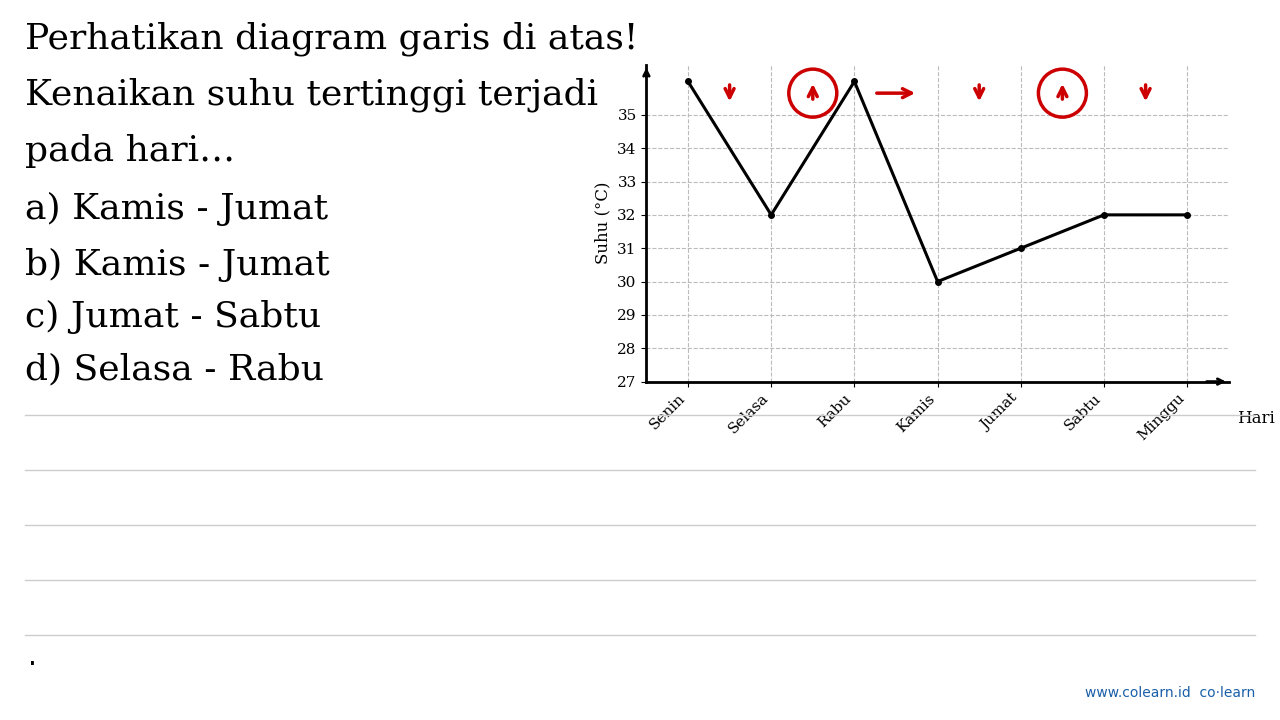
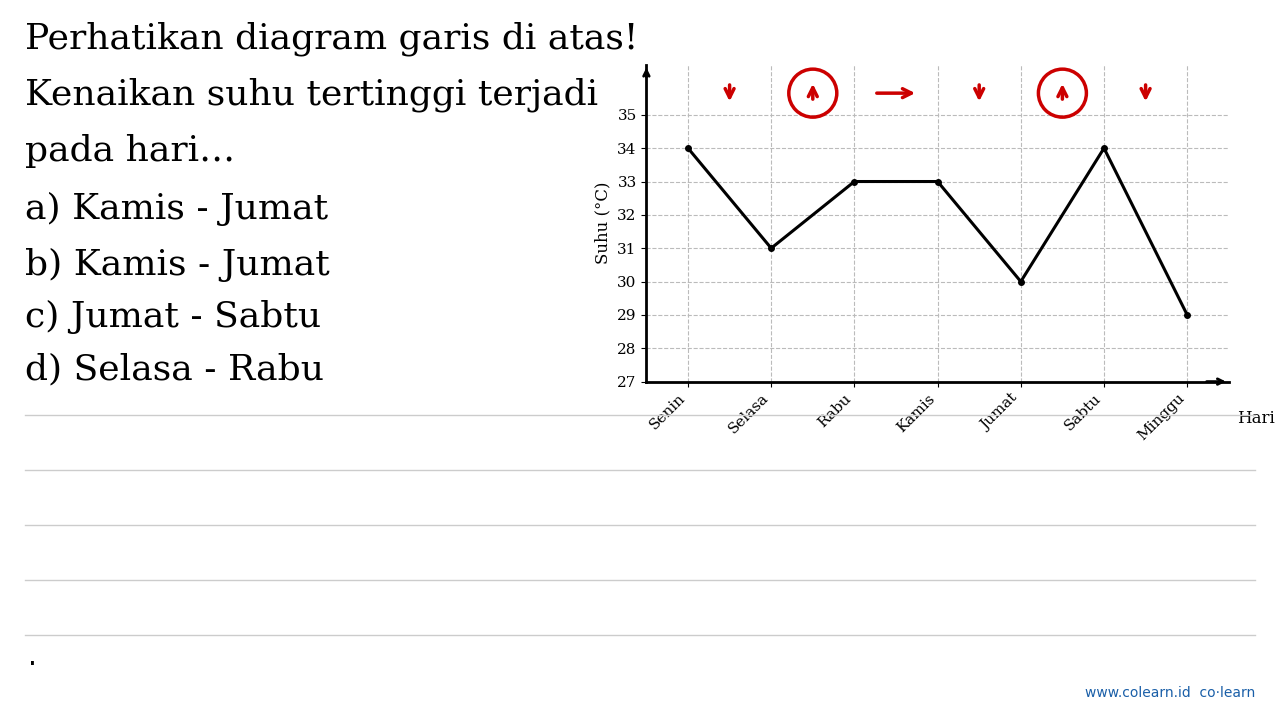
Senin: 36 -> 34
Selasa: 32 -> 31
Rabu: 36 -> 33
Kamis: 30 -> 33
Jumat: 31 -> 30
Sabtu: 32 -> 34
Minggu: 32 -> 29
